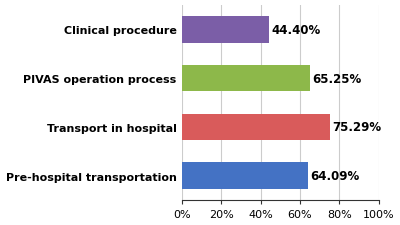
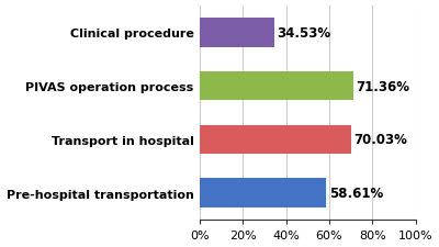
Clinical procedure: 44.40% -> 34.53%
PIVAS operation process: 65.25% -> 71.36%
Transport in hospital: 75.29% -> 70.03%
Pre-hospital transportation: 64.09% -> 58.61%
